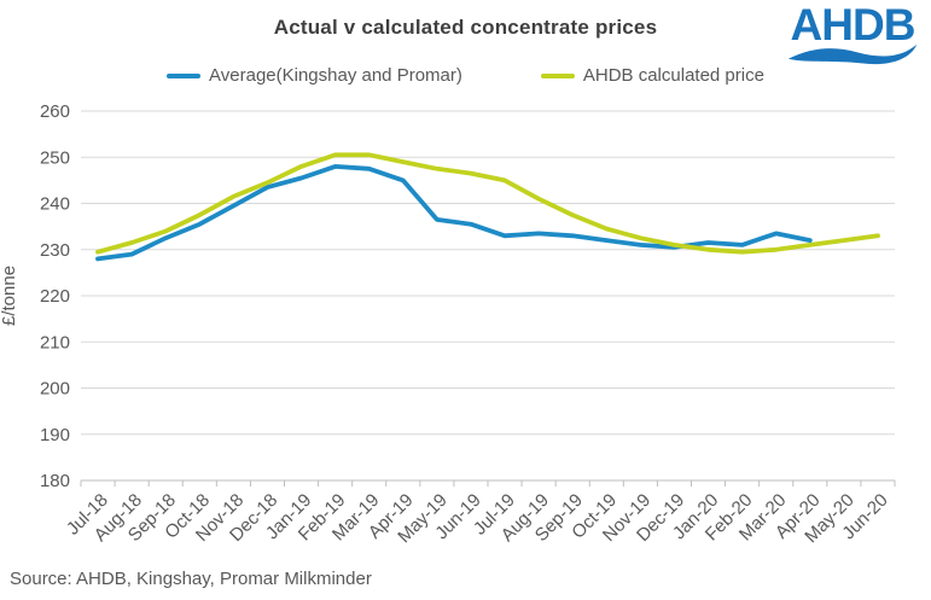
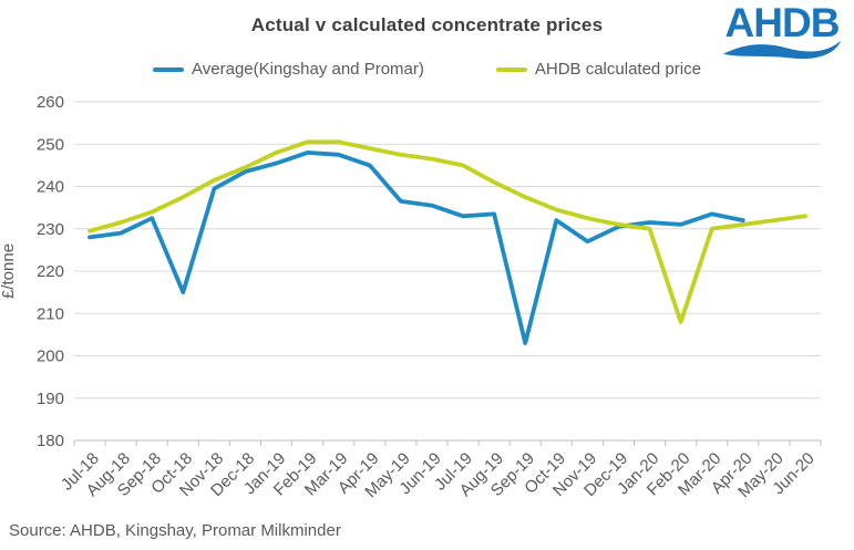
Average(Kingshay and Promar)/Oct-18: 236 -> 215
Average(Kingshay and Promar)/Sep-19: 233 -> 203
Average(Kingshay and Promar)/Nov-19: 231 -> 227
AHDB calculated price/Feb-20: 230 -> 208
